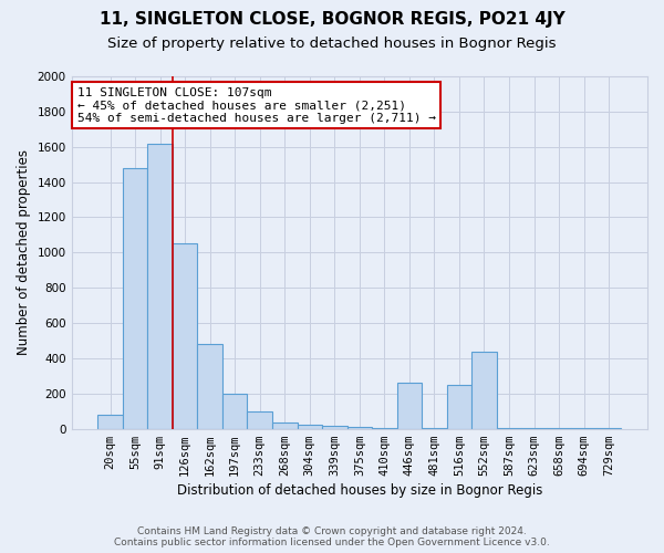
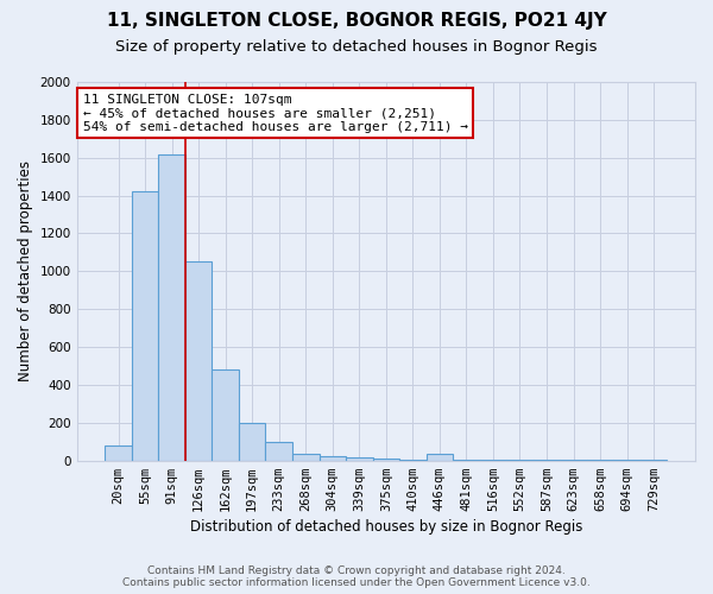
55sqm: 1480 -> 1420
446sqm: 260 -> 40
516sqm: 250 -> 0
552sqm: 440 -> 0
